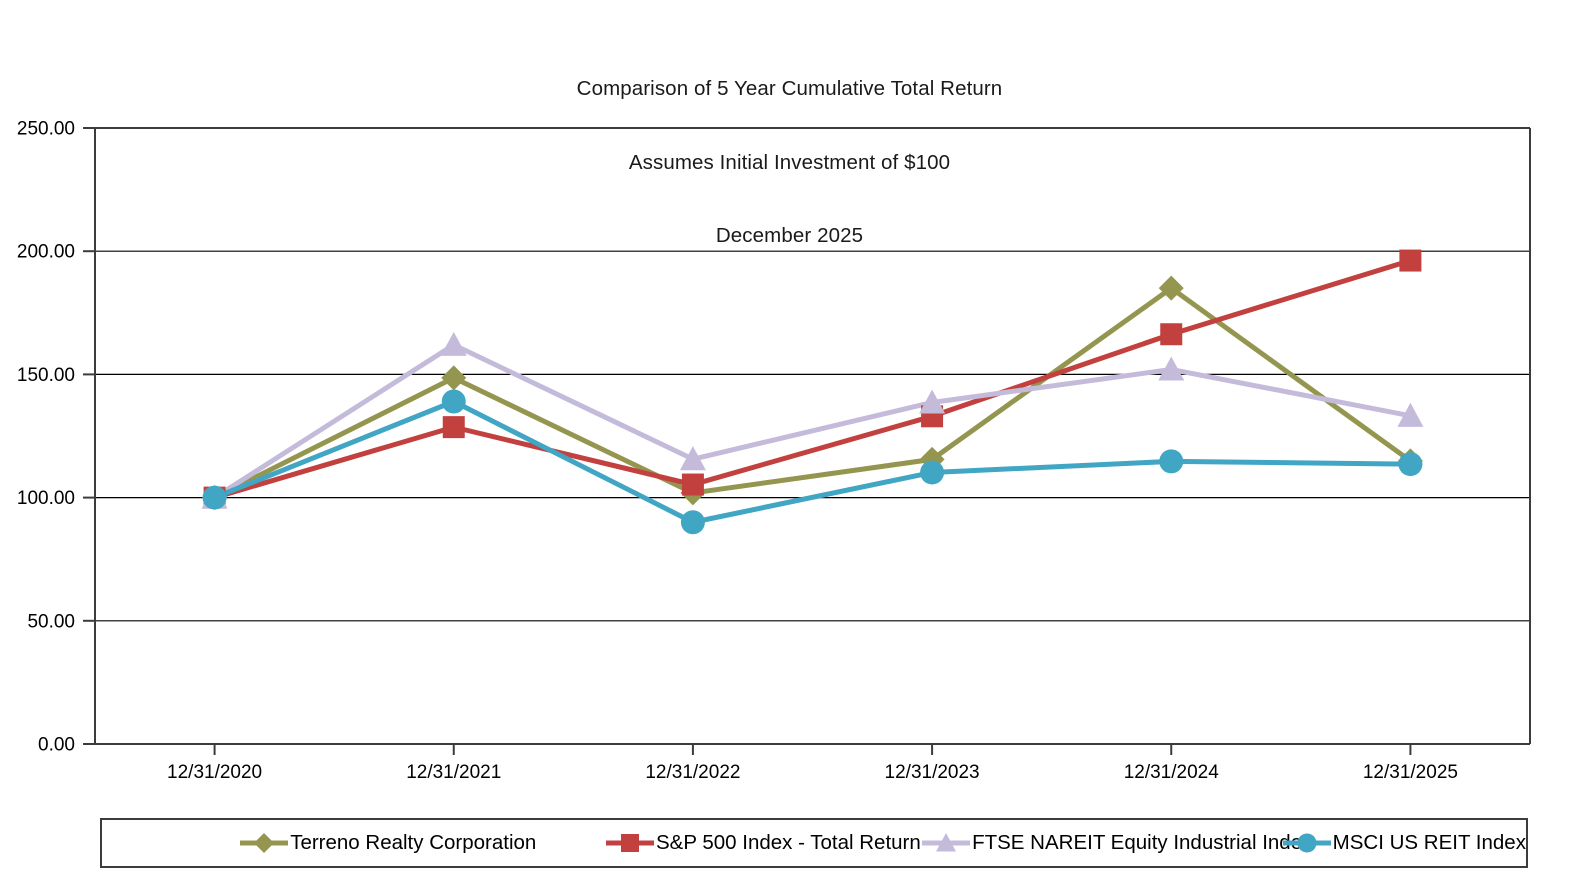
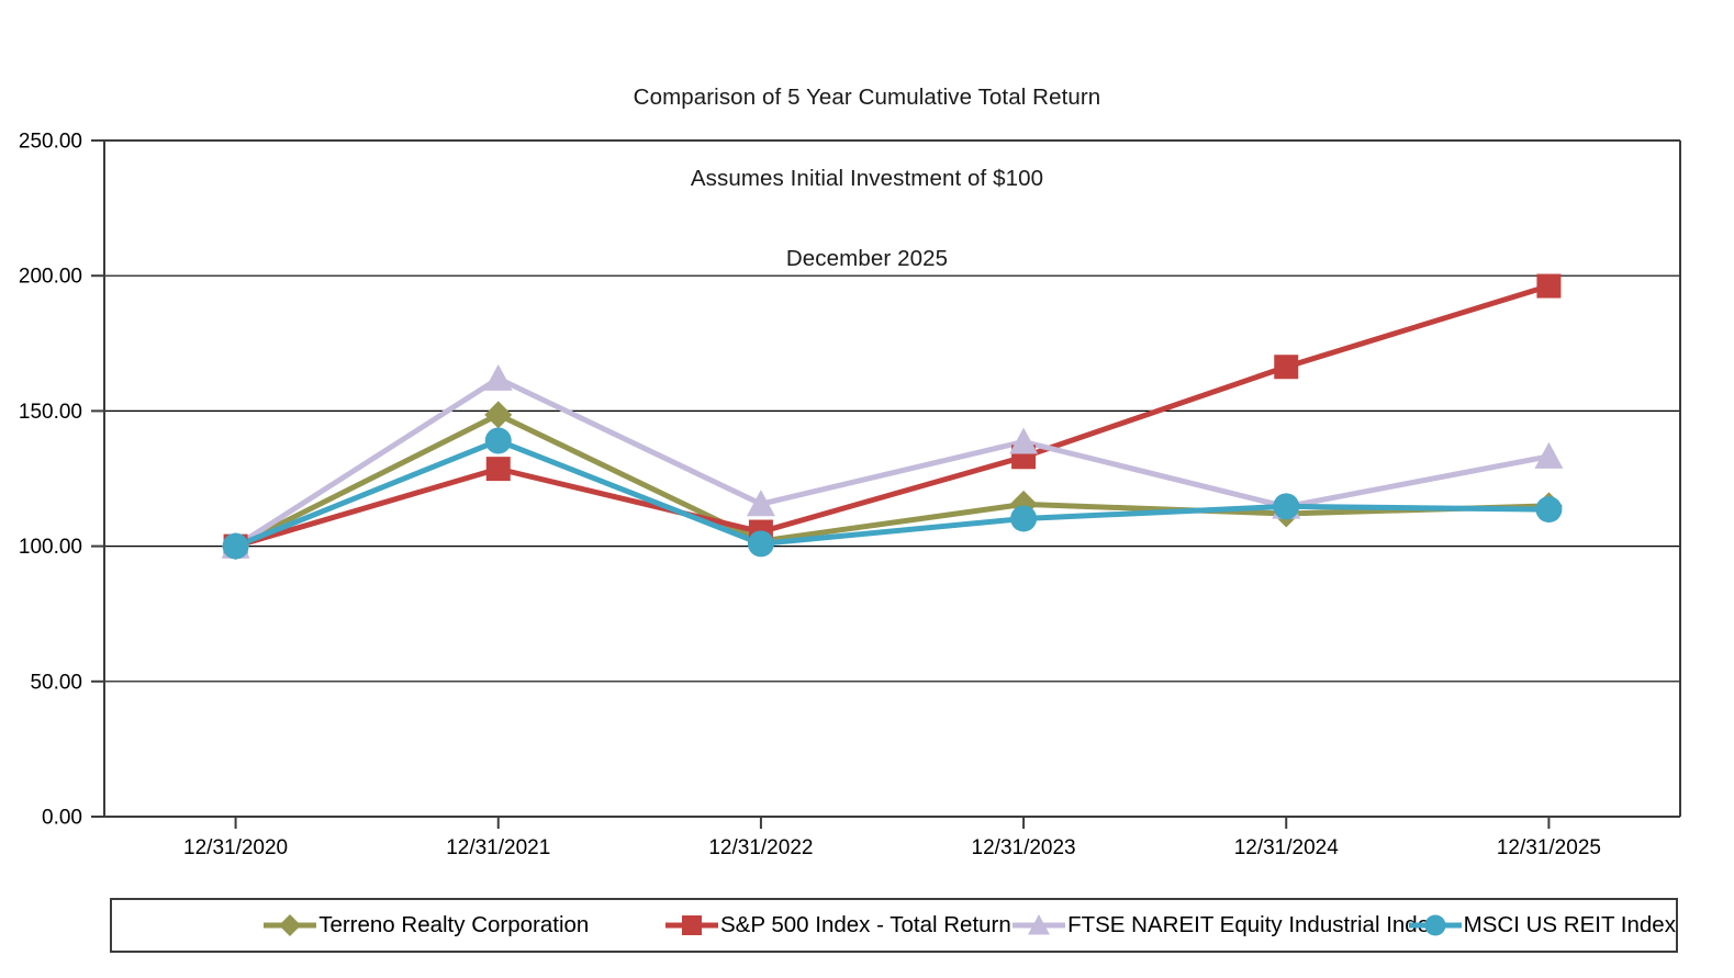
MSCI US REIT Index/12/31/2022: 90 -> 101
Terreno Realty Corporation/12/31/2024: 185 -> 112
FTSE NAREIT Equity Industrial Index/12/31/2024: 152 -> 115
